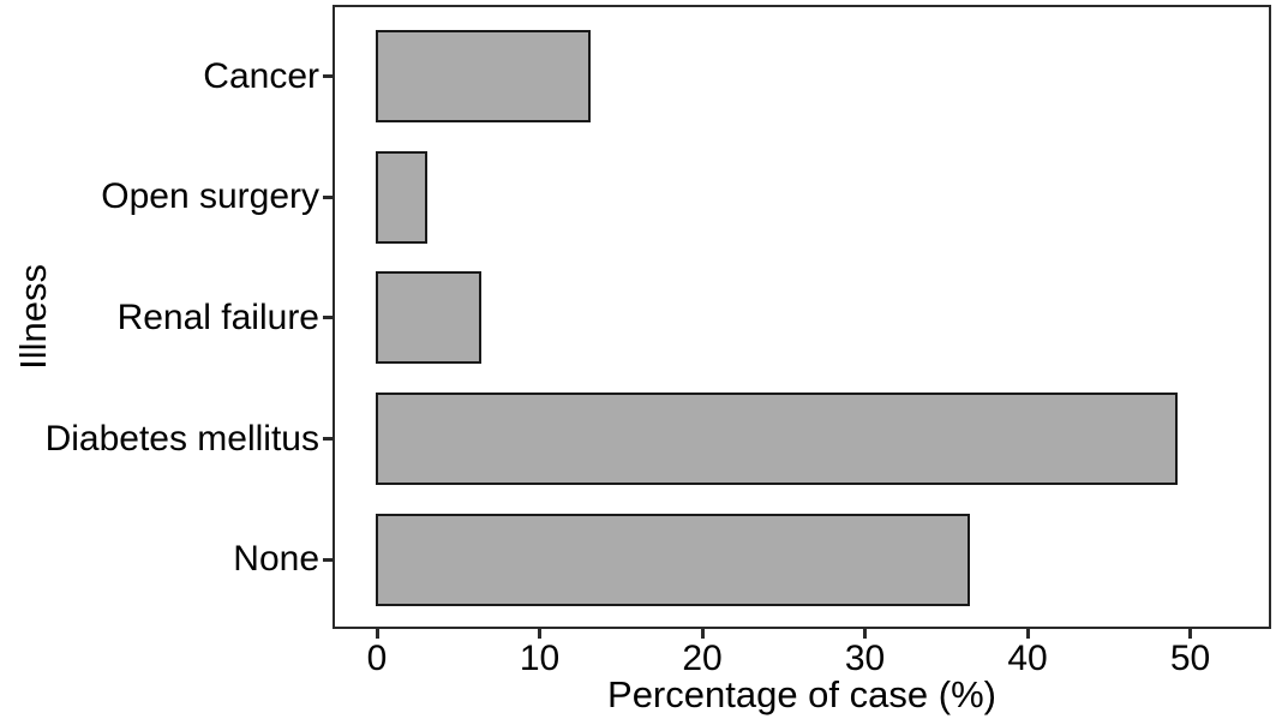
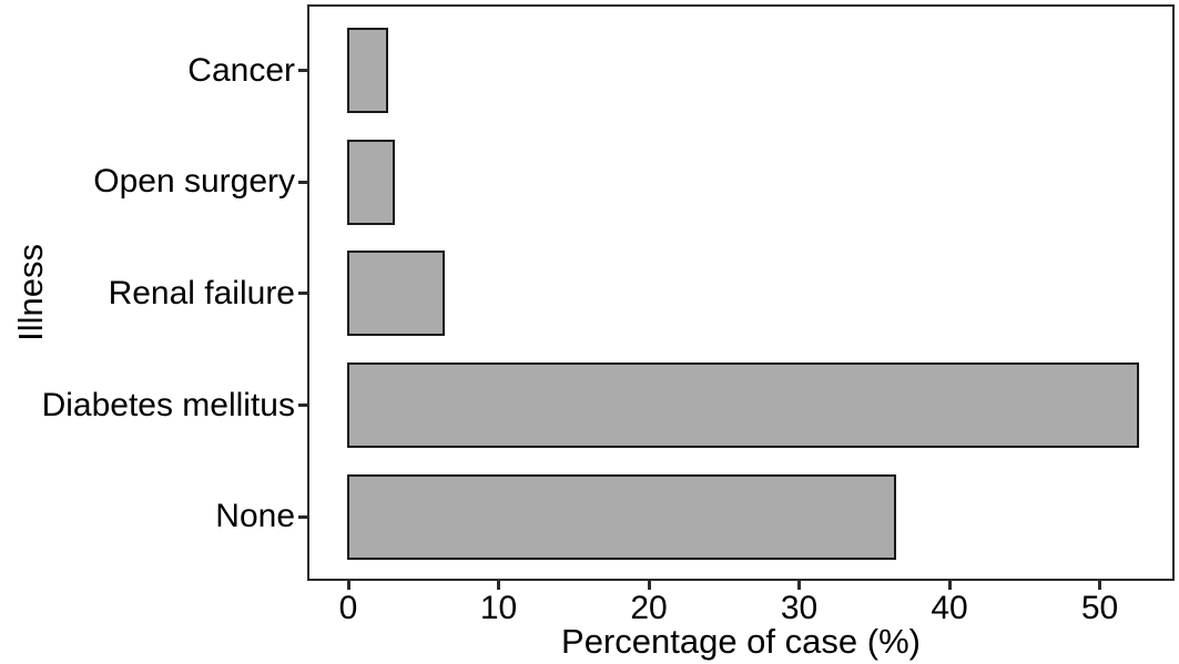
Cancer: 12.9 -> 2.4
Diabetes mellitus: 49.0 -> 52.4
